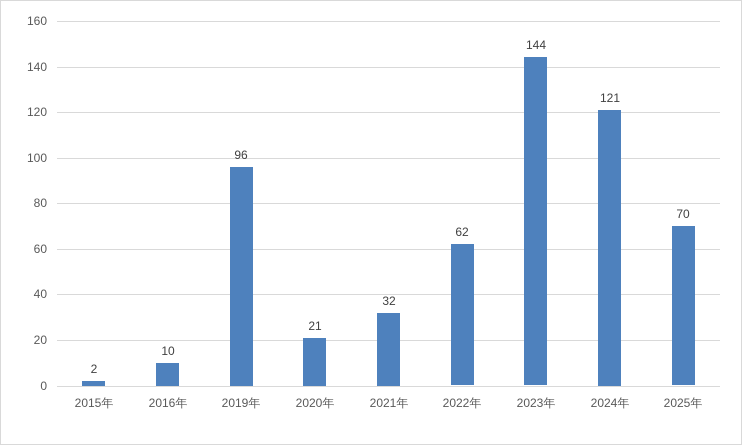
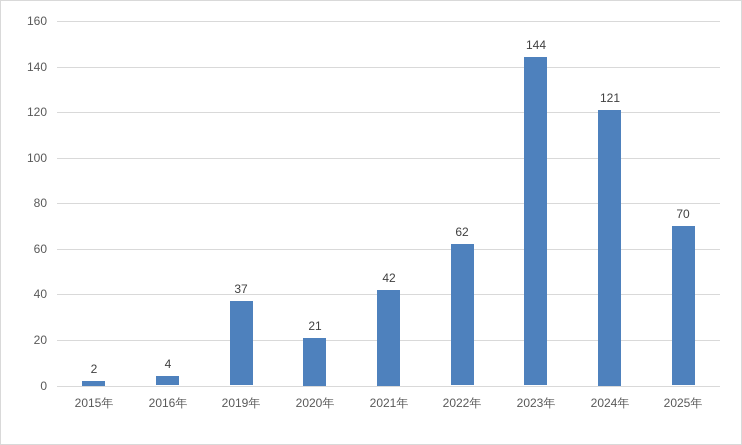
2016年: 10 -> 4
2019年: 96 -> 37
2021年: 32 -> 42
